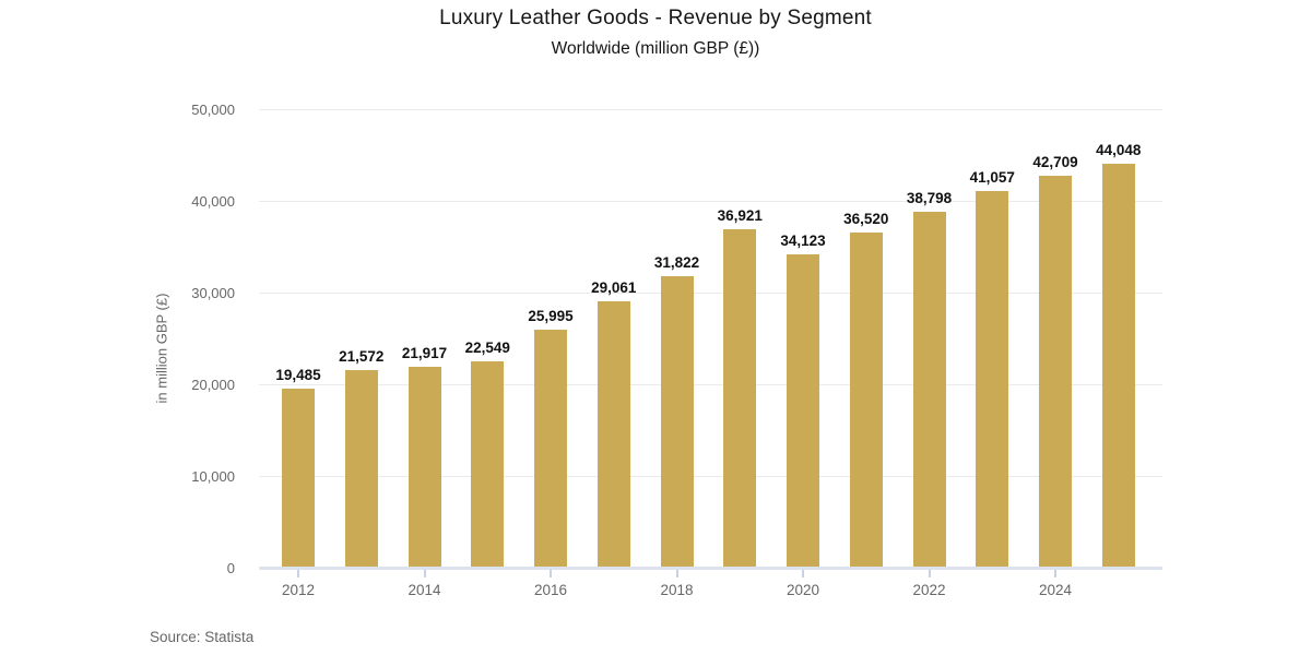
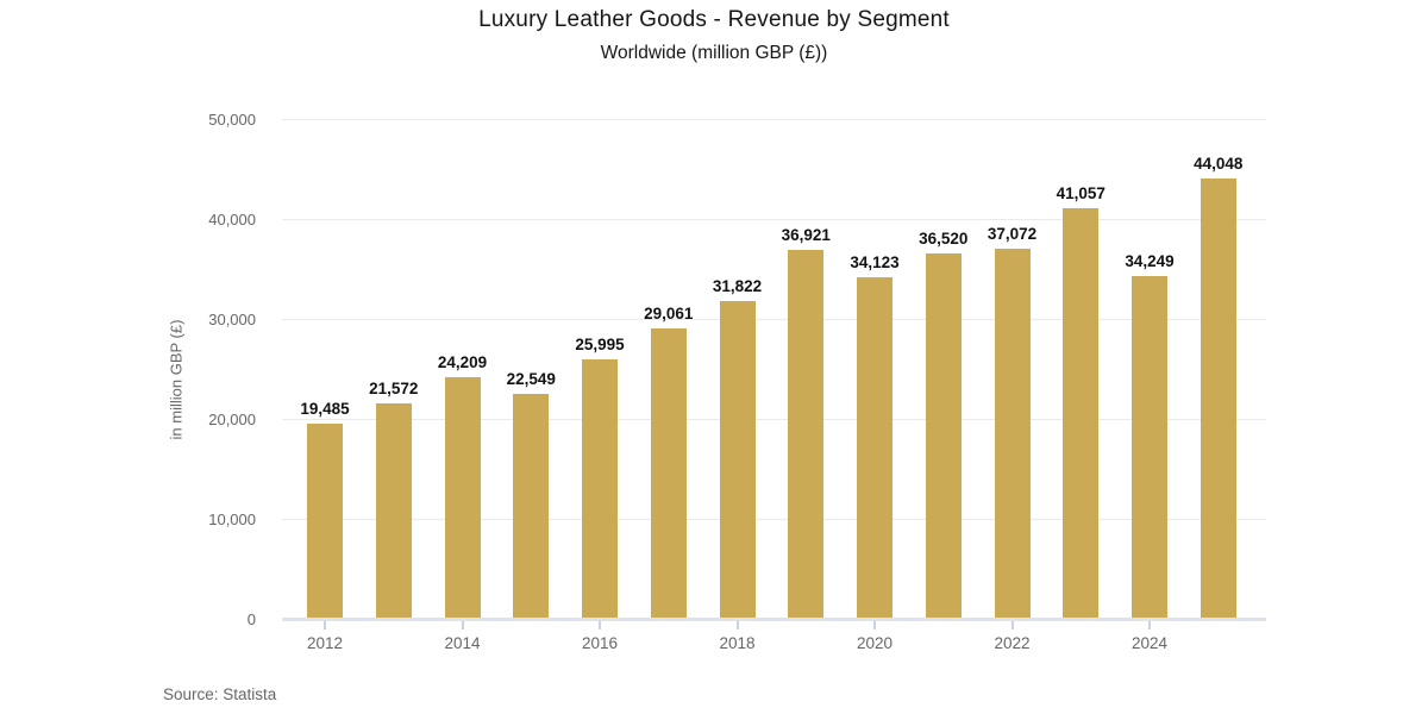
2014: 21,917 -> 24,209
2022: 38,798 -> 37,072
2024: 42,709 -> 34,249
